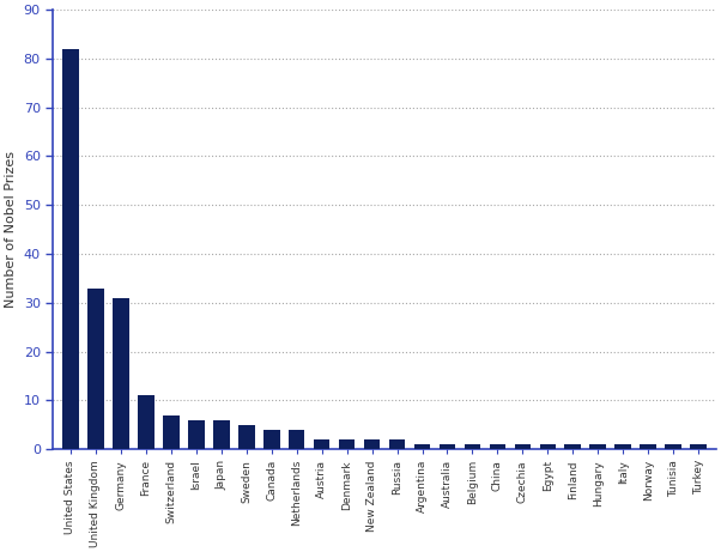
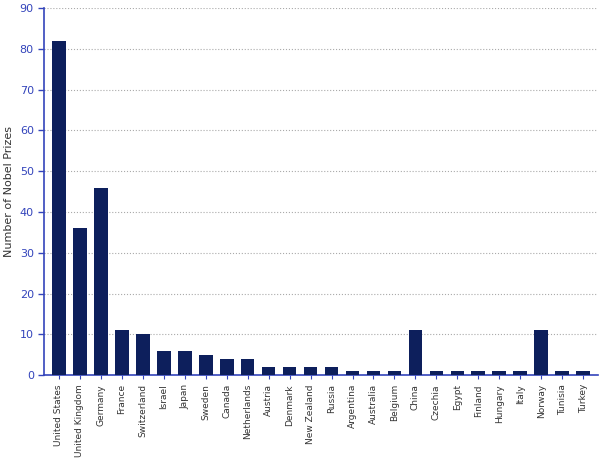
United Kingdom: 33 -> 36
Germany: 31 -> 46
Switzerland: 7 -> 10
China: 1 -> 11
Norway: 1 -> 11
